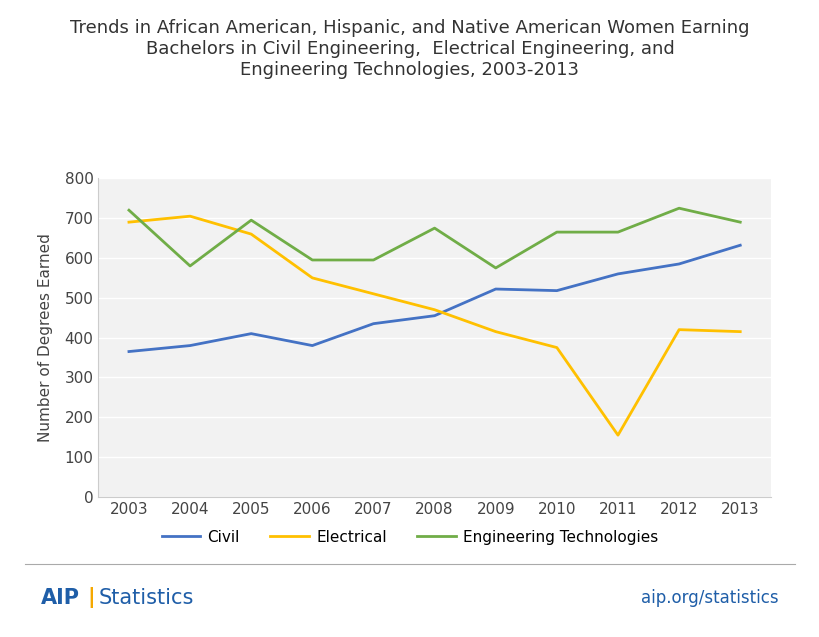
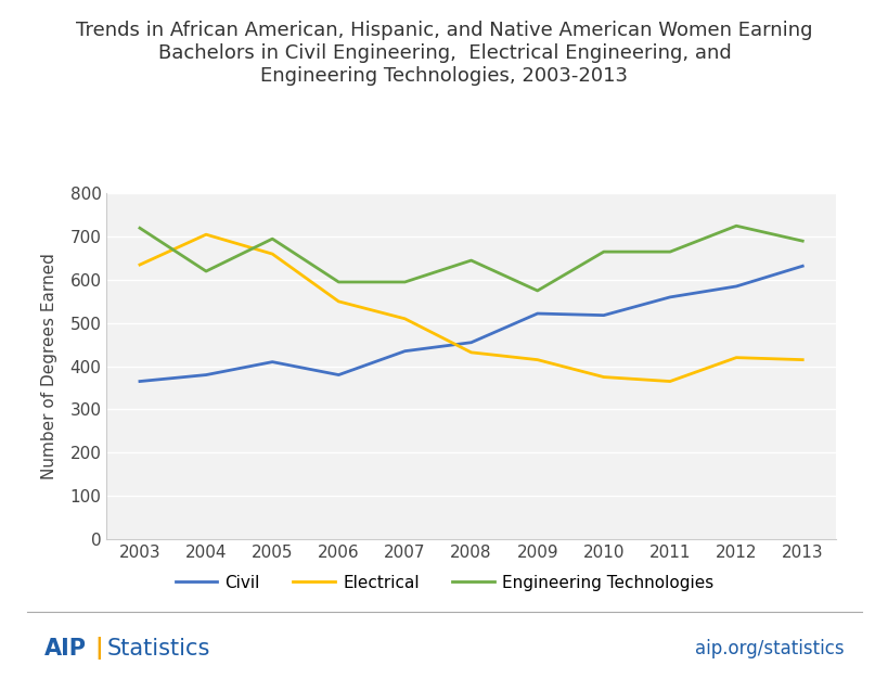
Electrical/2003: 690 -> 635
Engineering Technologies/2004: 580 -> 620
Electrical/2008: 470 -> 432
Engineering Technologies/2008: 675 -> 645
Electrical/2011: 155 -> 365
